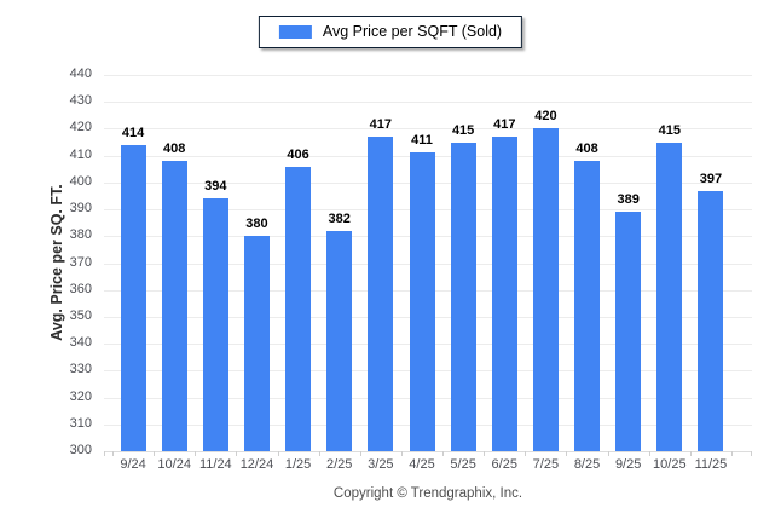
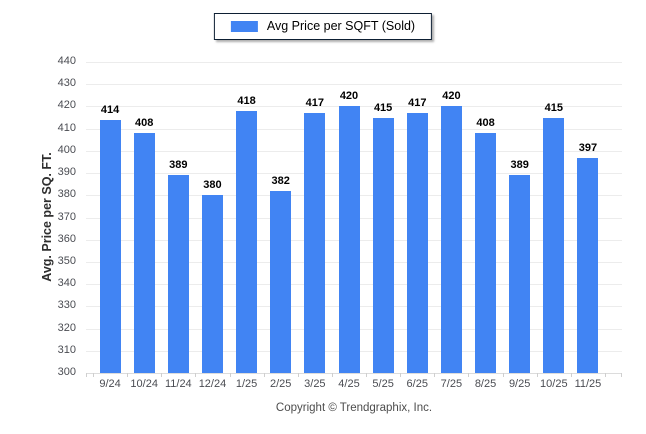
11/24: 394 -> 389
1/25: 406 -> 418
4/25: 411 -> 420
